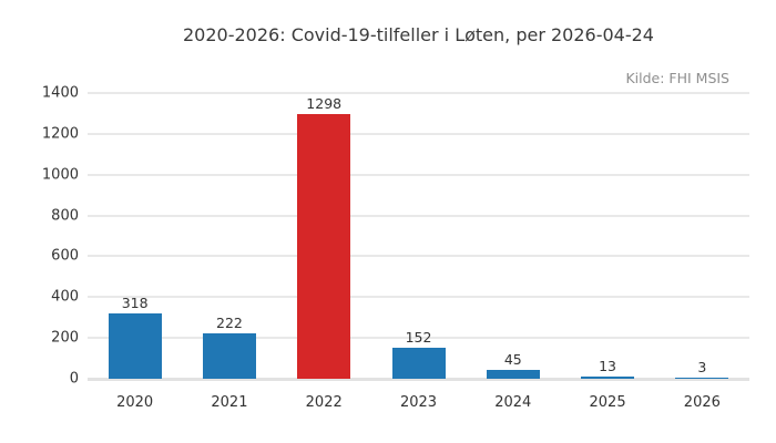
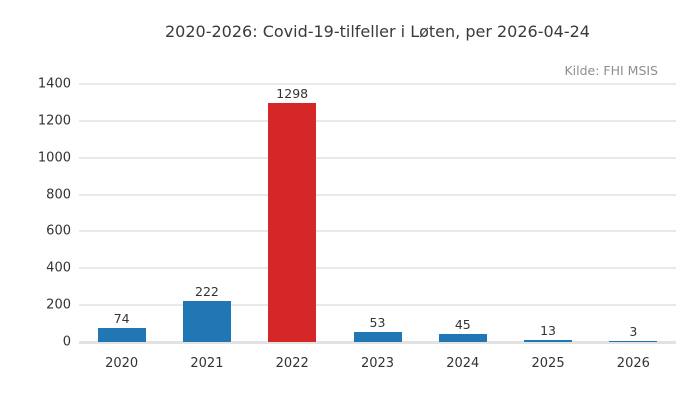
2020: 318 -> 74
2023: 152 -> 53
